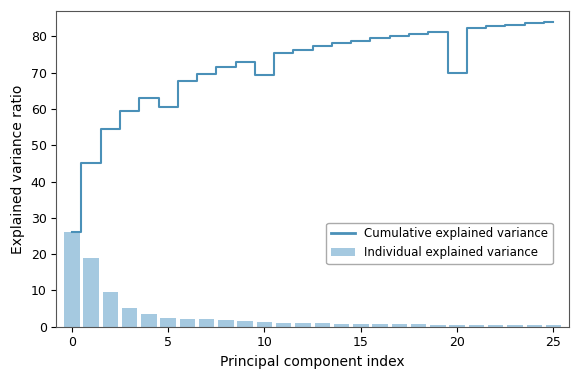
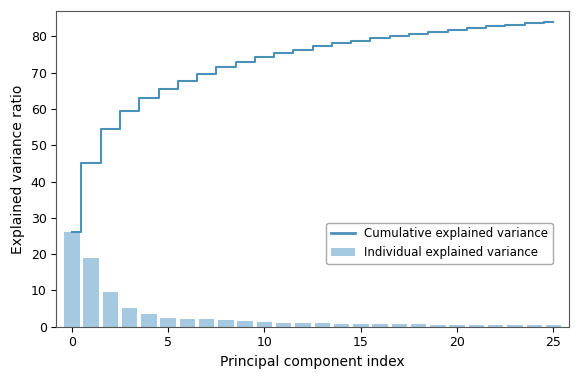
Cumulative explained variance/5: 60.5 -> 65.5
Cumulative explained variance/10: 69.5 -> 74.3
Cumulative explained variance/20: 70.0 -> 81.8
